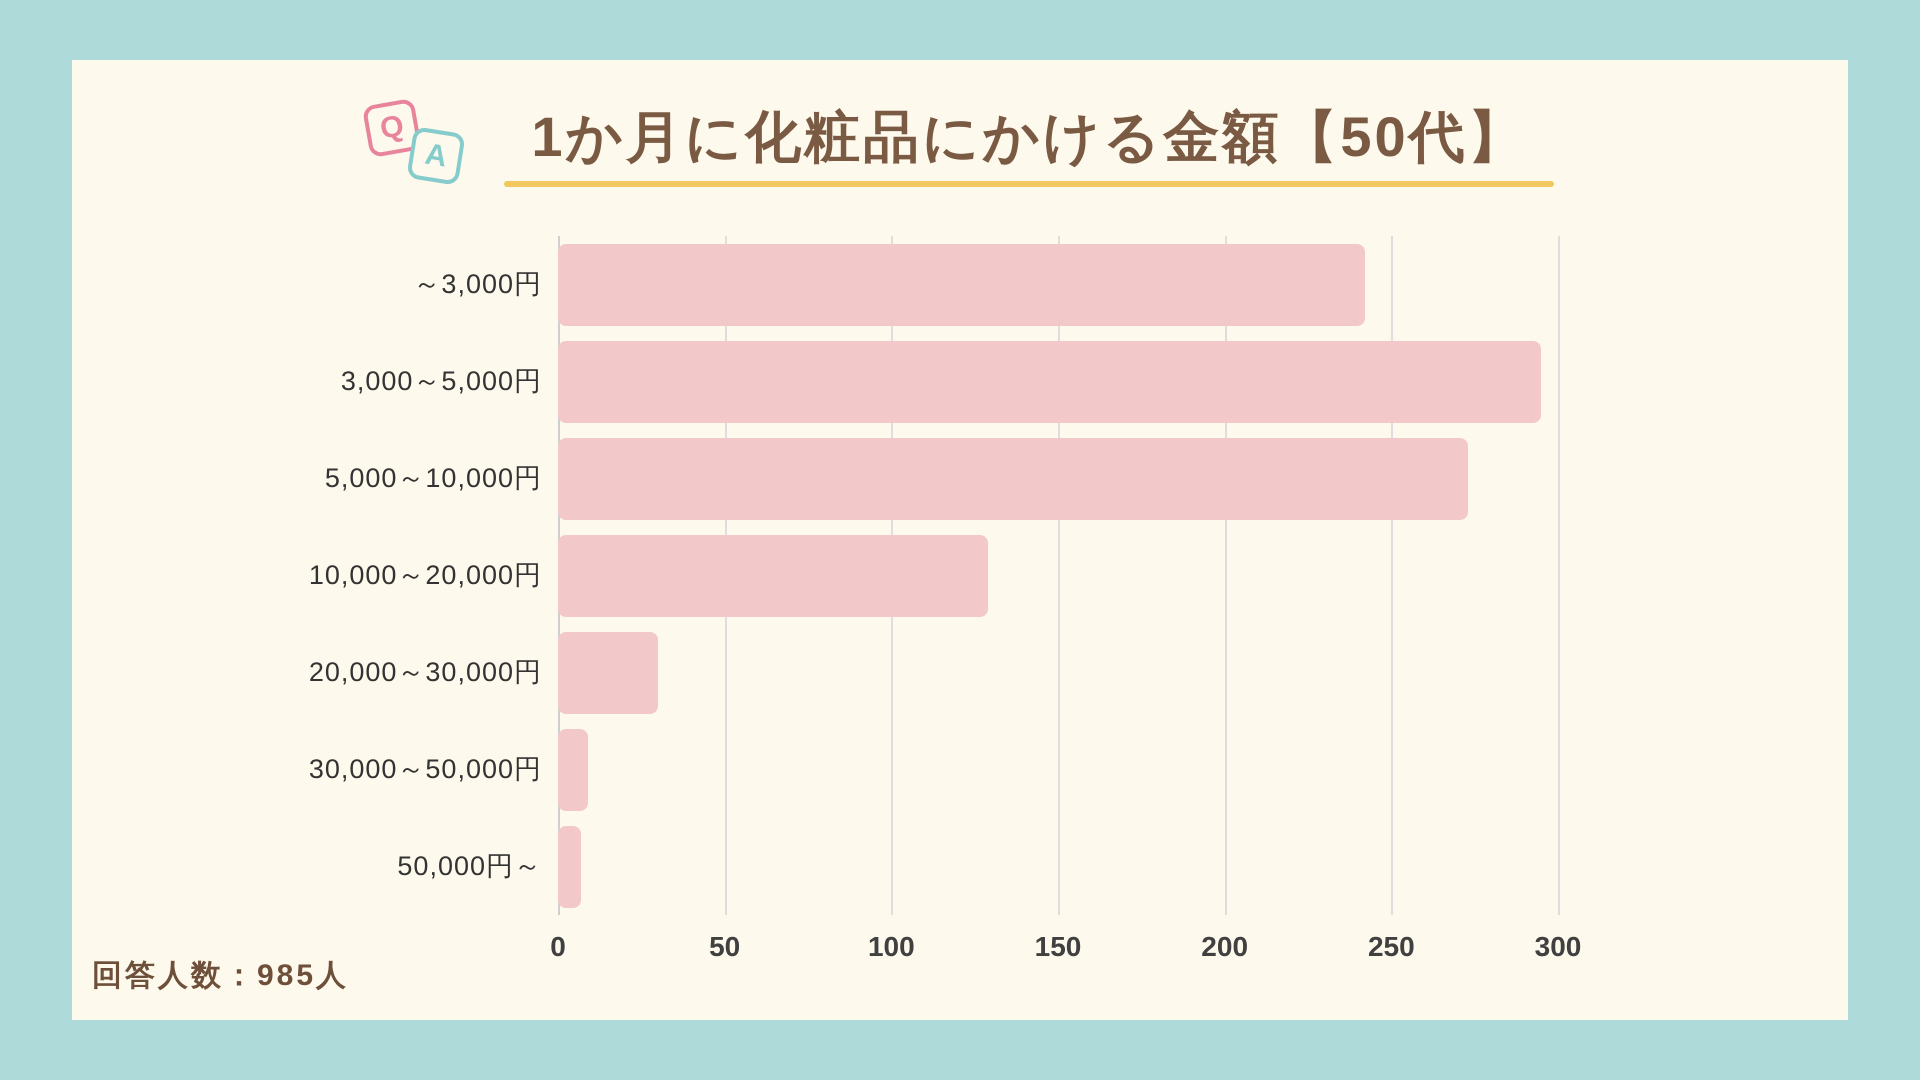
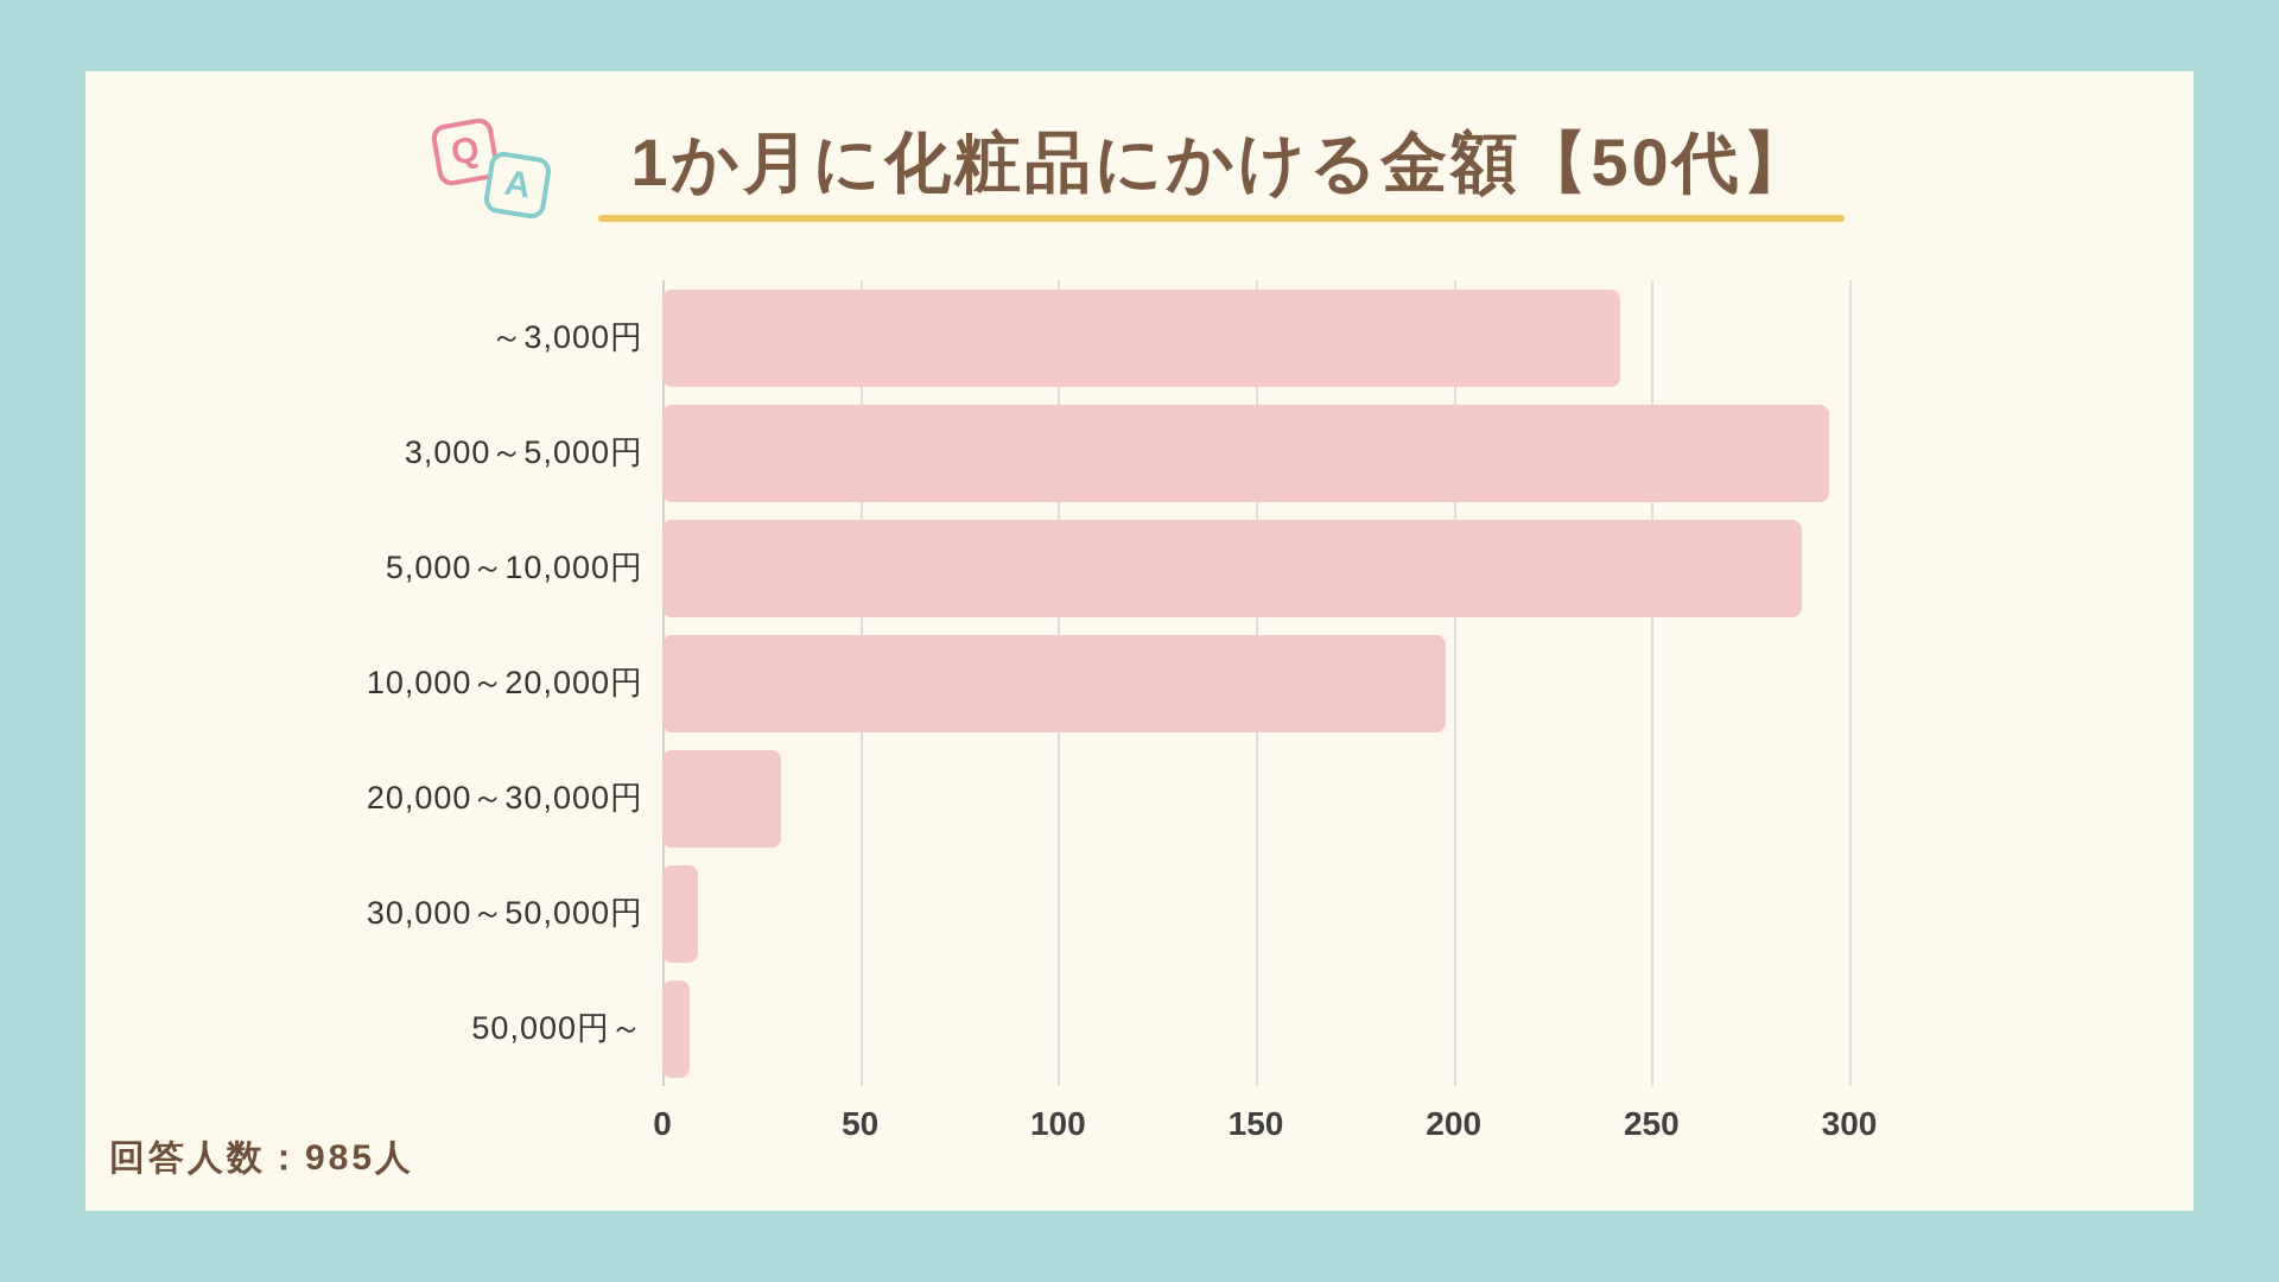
5,000～10,000円: 273 -> 288
10,000～20,000円: 129 -> 198
